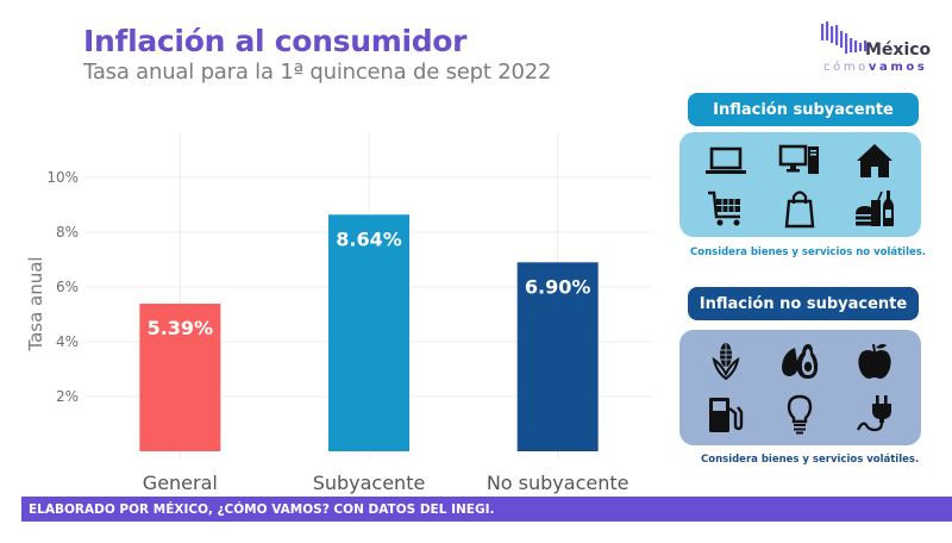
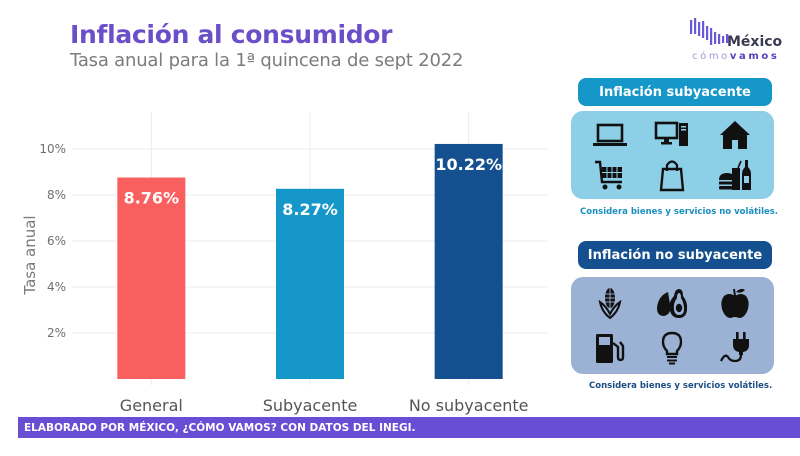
General: 5.39% -> 8.76%
Subyacente: 8.64% -> 8.27%
No subyacente: 6.90% -> 10.22%
